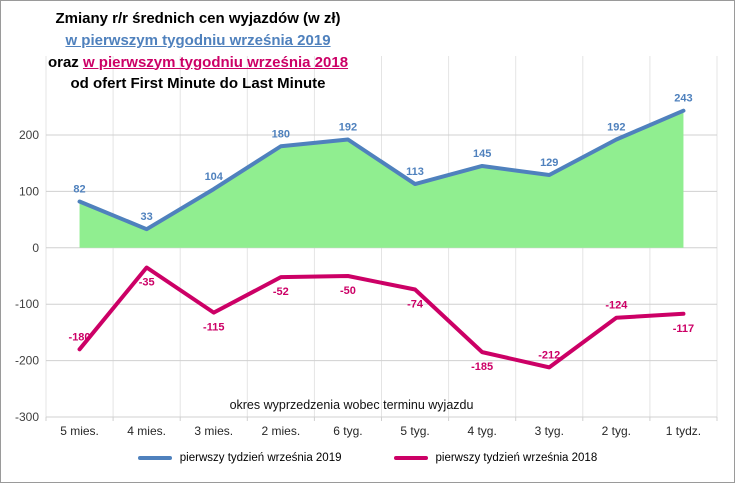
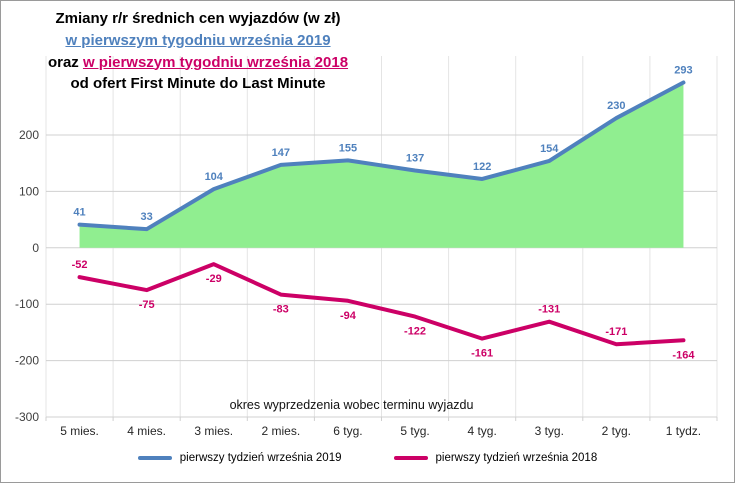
pierwszy tydzień września 2019/5 mies.: 82 -> 41
pierwszy tydzień września 2018/5 mies.: -180 -> -52
pierwszy tydzień września 2018/4 mies.: -35 -> -75
pierwszy tydzień września 2018/3 mies.: -115 -> -29
pierwszy tydzień września 2019/2 mies.: 180 -> 147
pierwszy tydzień września 2018/2 mies.: -52 -> -83
pierwszy tydzień września 2019/6 tyg.: 192 -> 155
pierwszy tydzień września 2018/6 tyg.: -50 -> -94
pierwszy tydzień września 2019/5 tyg.: 113 -> 137
pierwszy tydzień września 2018/5 tyg.: -74 -> -122
pierwszy tydzień września 2019/4 tyg.: 145 -> 122
pierwszy tydzień września 2018/4 tyg.: -185 -> -161
pierwszy tydzień września 2019/3 tyg.: 129 -> 154
pierwszy tydzień września 2018/3 tyg.: -212 -> -131
pierwszy tydzień września 2019/2 tyg.: 192 -> 230
pierwszy tydzień września 2018/2 tyg.: -124 -> -171
pierwszy tydzień września 2019/1 tydz.: 243 -> 293
pierwszy tydzień września 2018/1 tydz.: -117 -> -164
